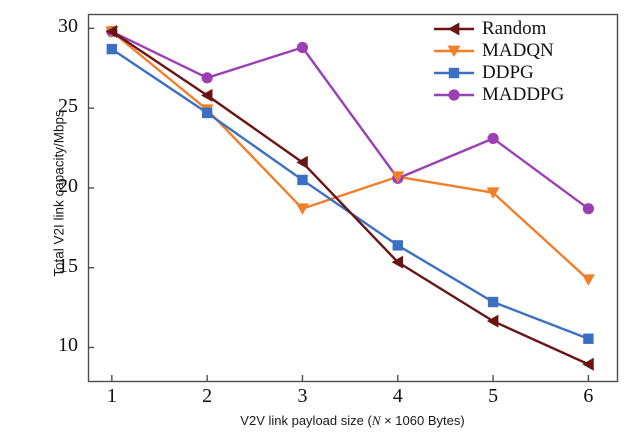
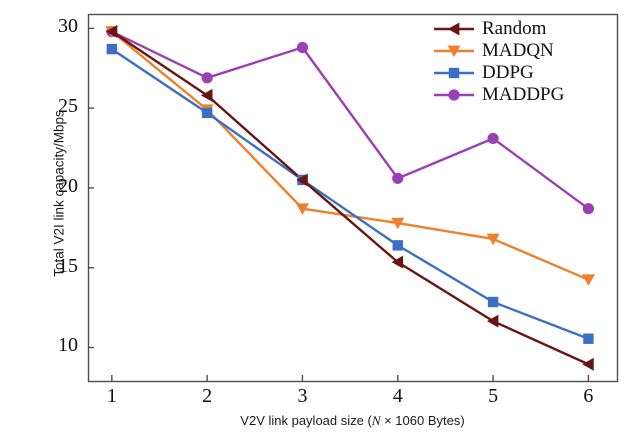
Random/3: 21.6 -> 20.5
MADQN/4: 20.7 -> 17.8
MADQN/5: 19.7 -> 16.8
